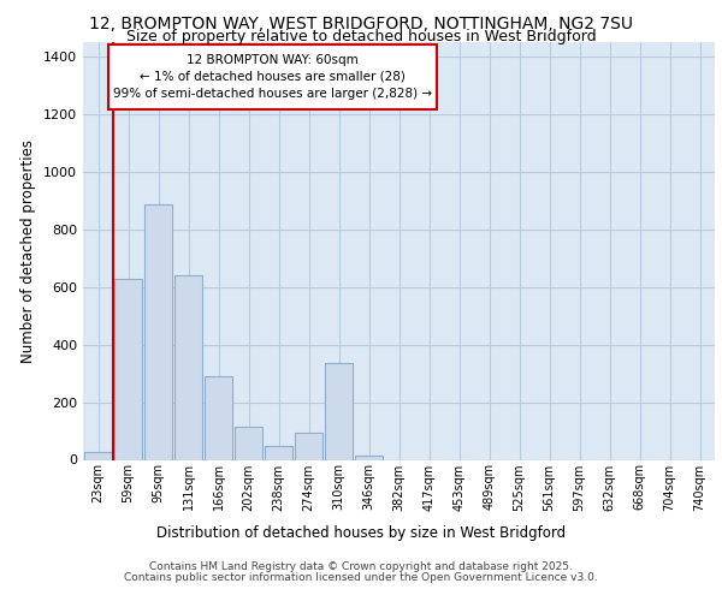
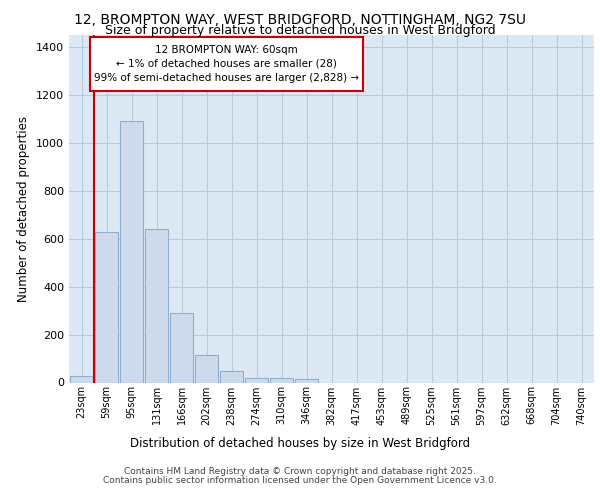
95sqm: 885 -> 1090
274sqm: 95 -> 20
310sqm: 335 -> 20
